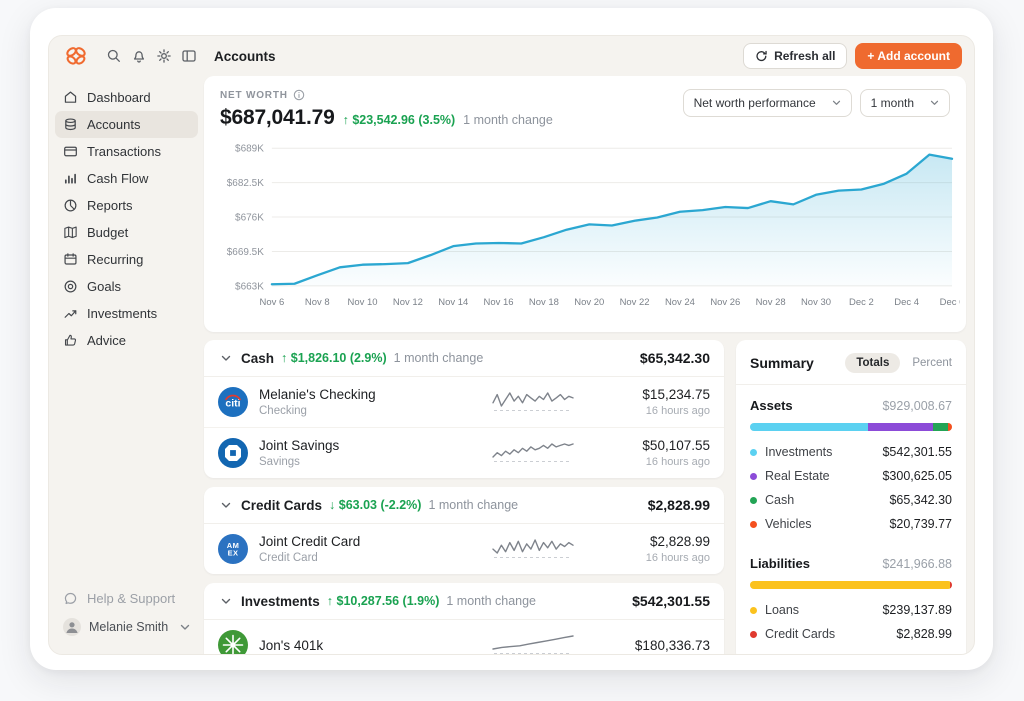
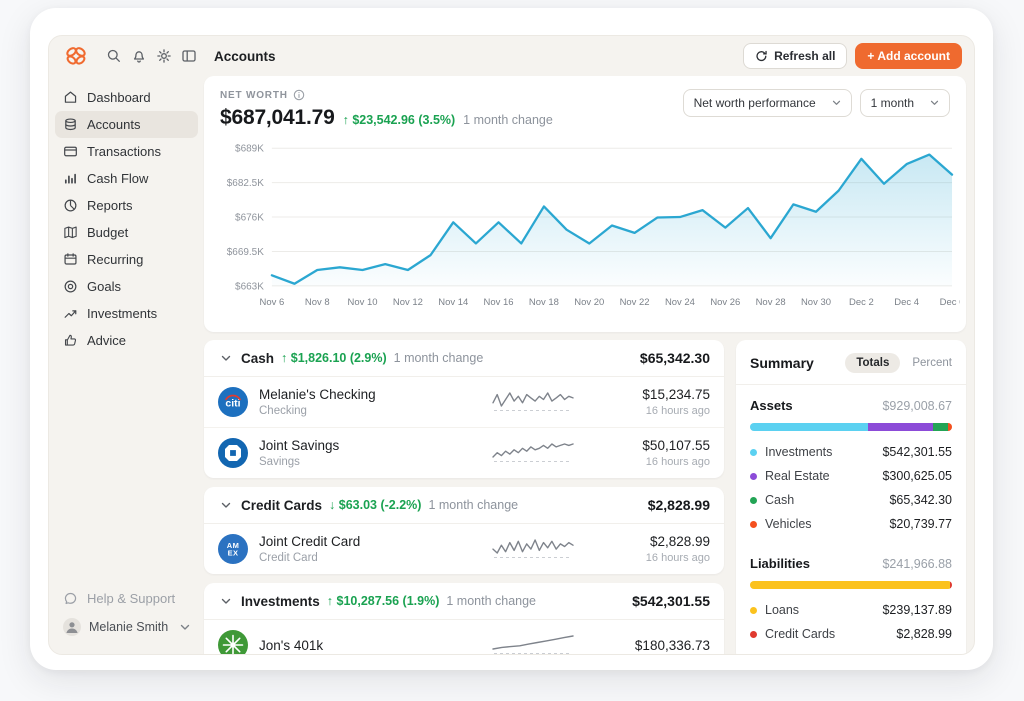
Nov 6: $663K -> $665K
Nov 8: $665K -> $666K
Nov 10: $667K -> $666K
Nov 12: $667K -> $666K
Nov 14: $670K -> $675K
Nov 16: $671K -> $675K
Nov 18: $672K -> $678K
Nov 20: $675K -> $671K
Nov 22: $675K -> $673K
Nov 24: $677K -> $676K
Nov 26: $678K -> $674K
Nov 28: $679K -> $672K
Nov 30: $680K -> $677K
Dec 2: $681K -> $687K
Dec 4: $684K -> $686K
Dec 6: $687K -> $684K
